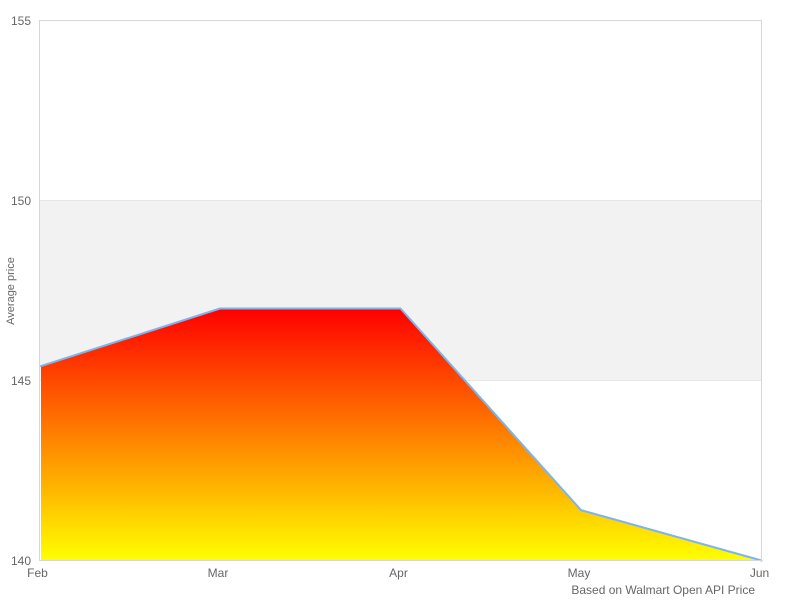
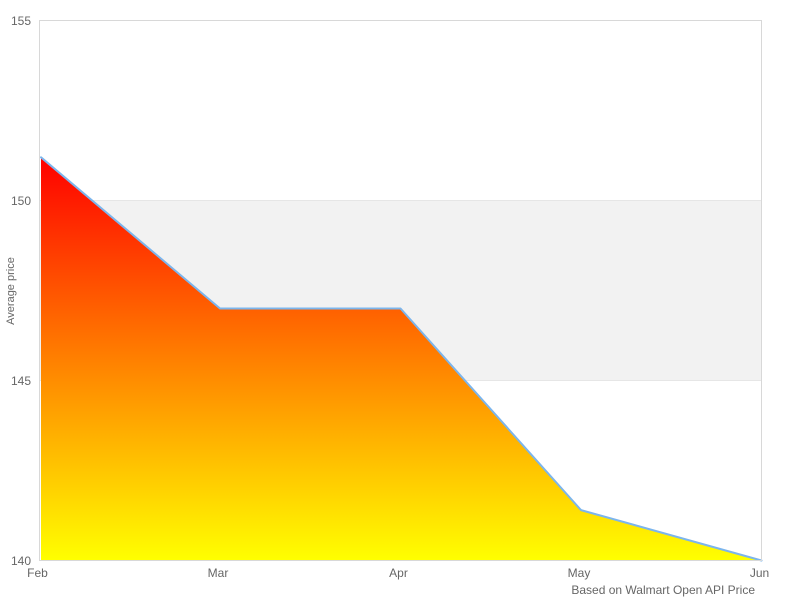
Feb: 145.4 -> 151.2
